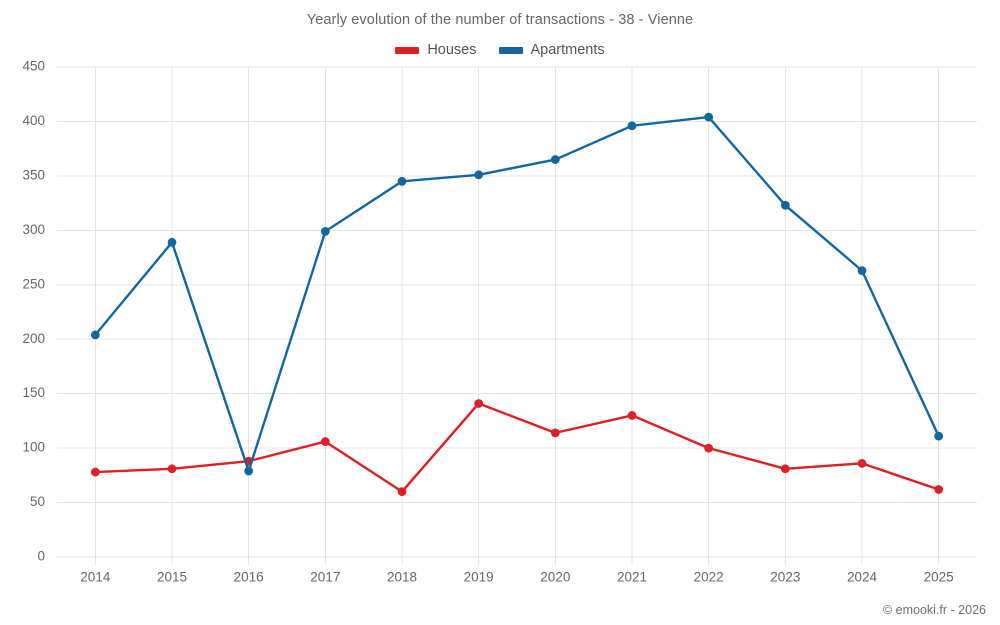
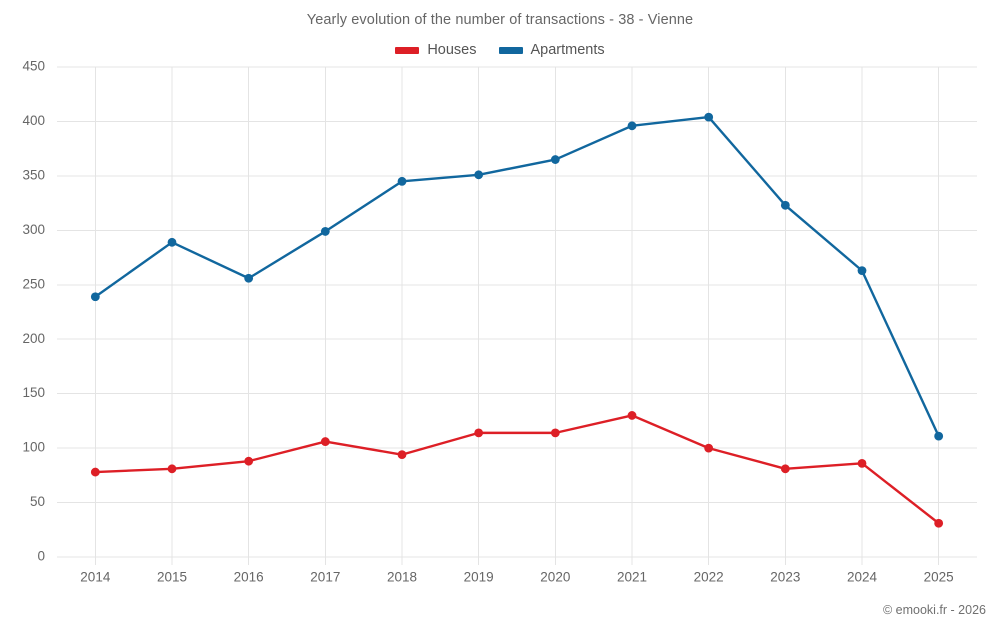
Apartments/2014: 204 -> 239
Apartments/2016: 79 -> 256
Houses/2018: 60 -> 94
Houses/2019: 141 -> 114
Houses/2025: 62 -> 31
